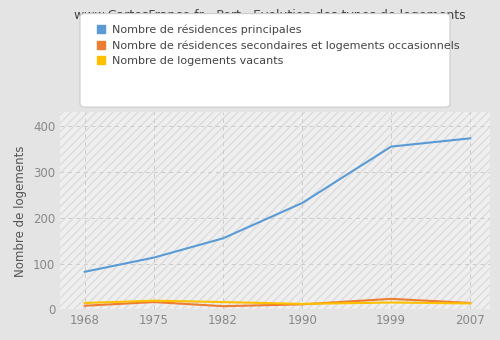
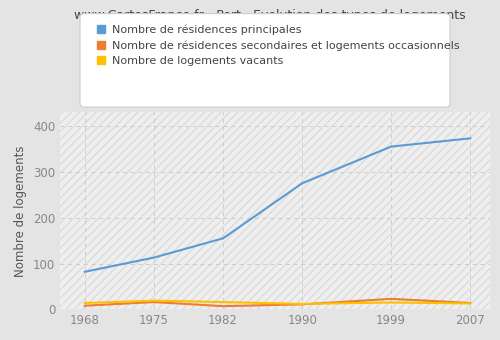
Nombre de résidences principales/1990: 232 -> 275
